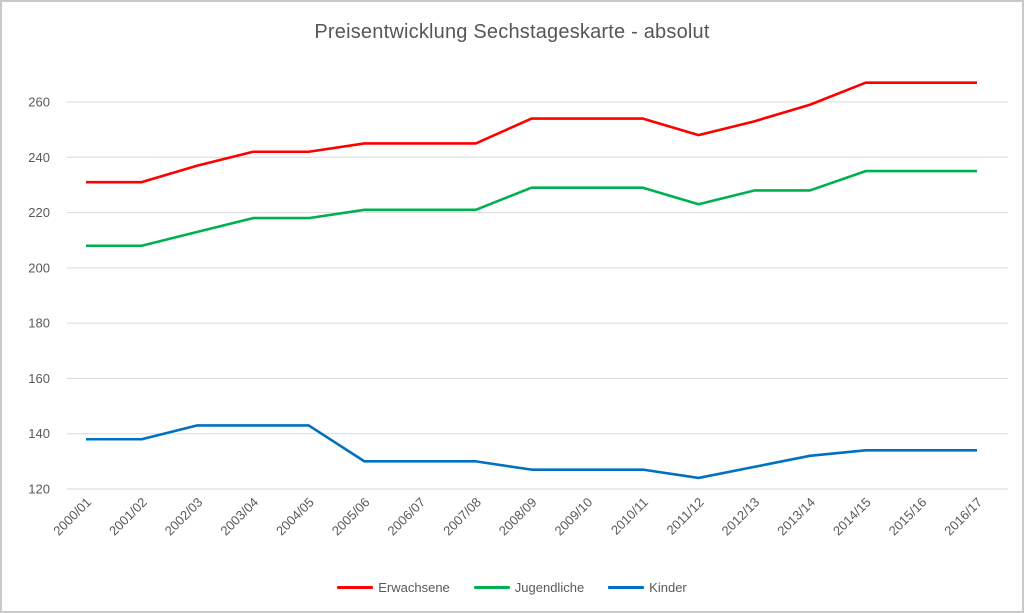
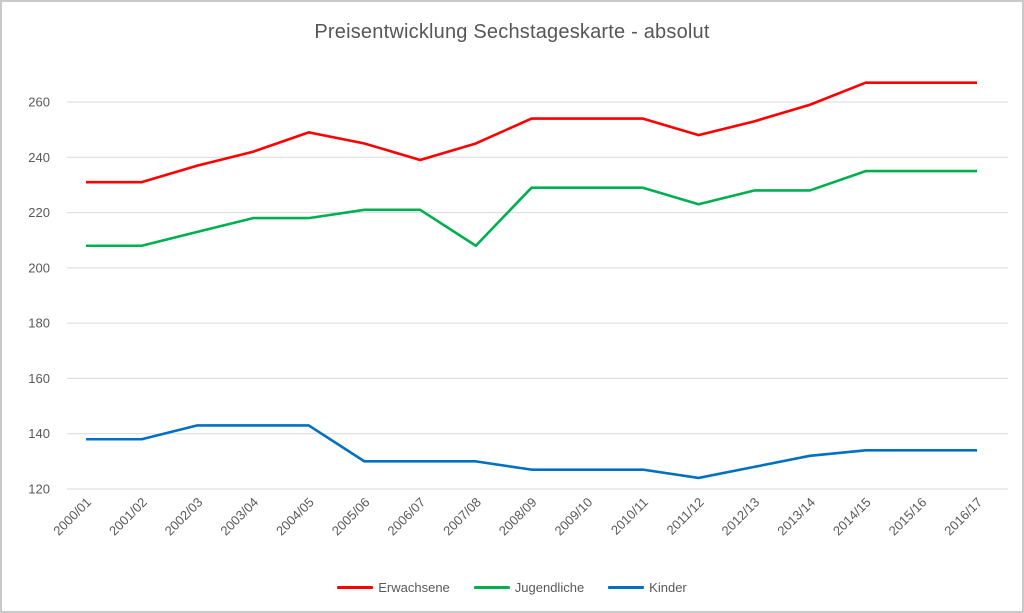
Erwachsene/2004/05: 242 -> 249
Erwachsene/2006/07: 245 -> 239
Jugendliche/2007/08: 221 -> 208
